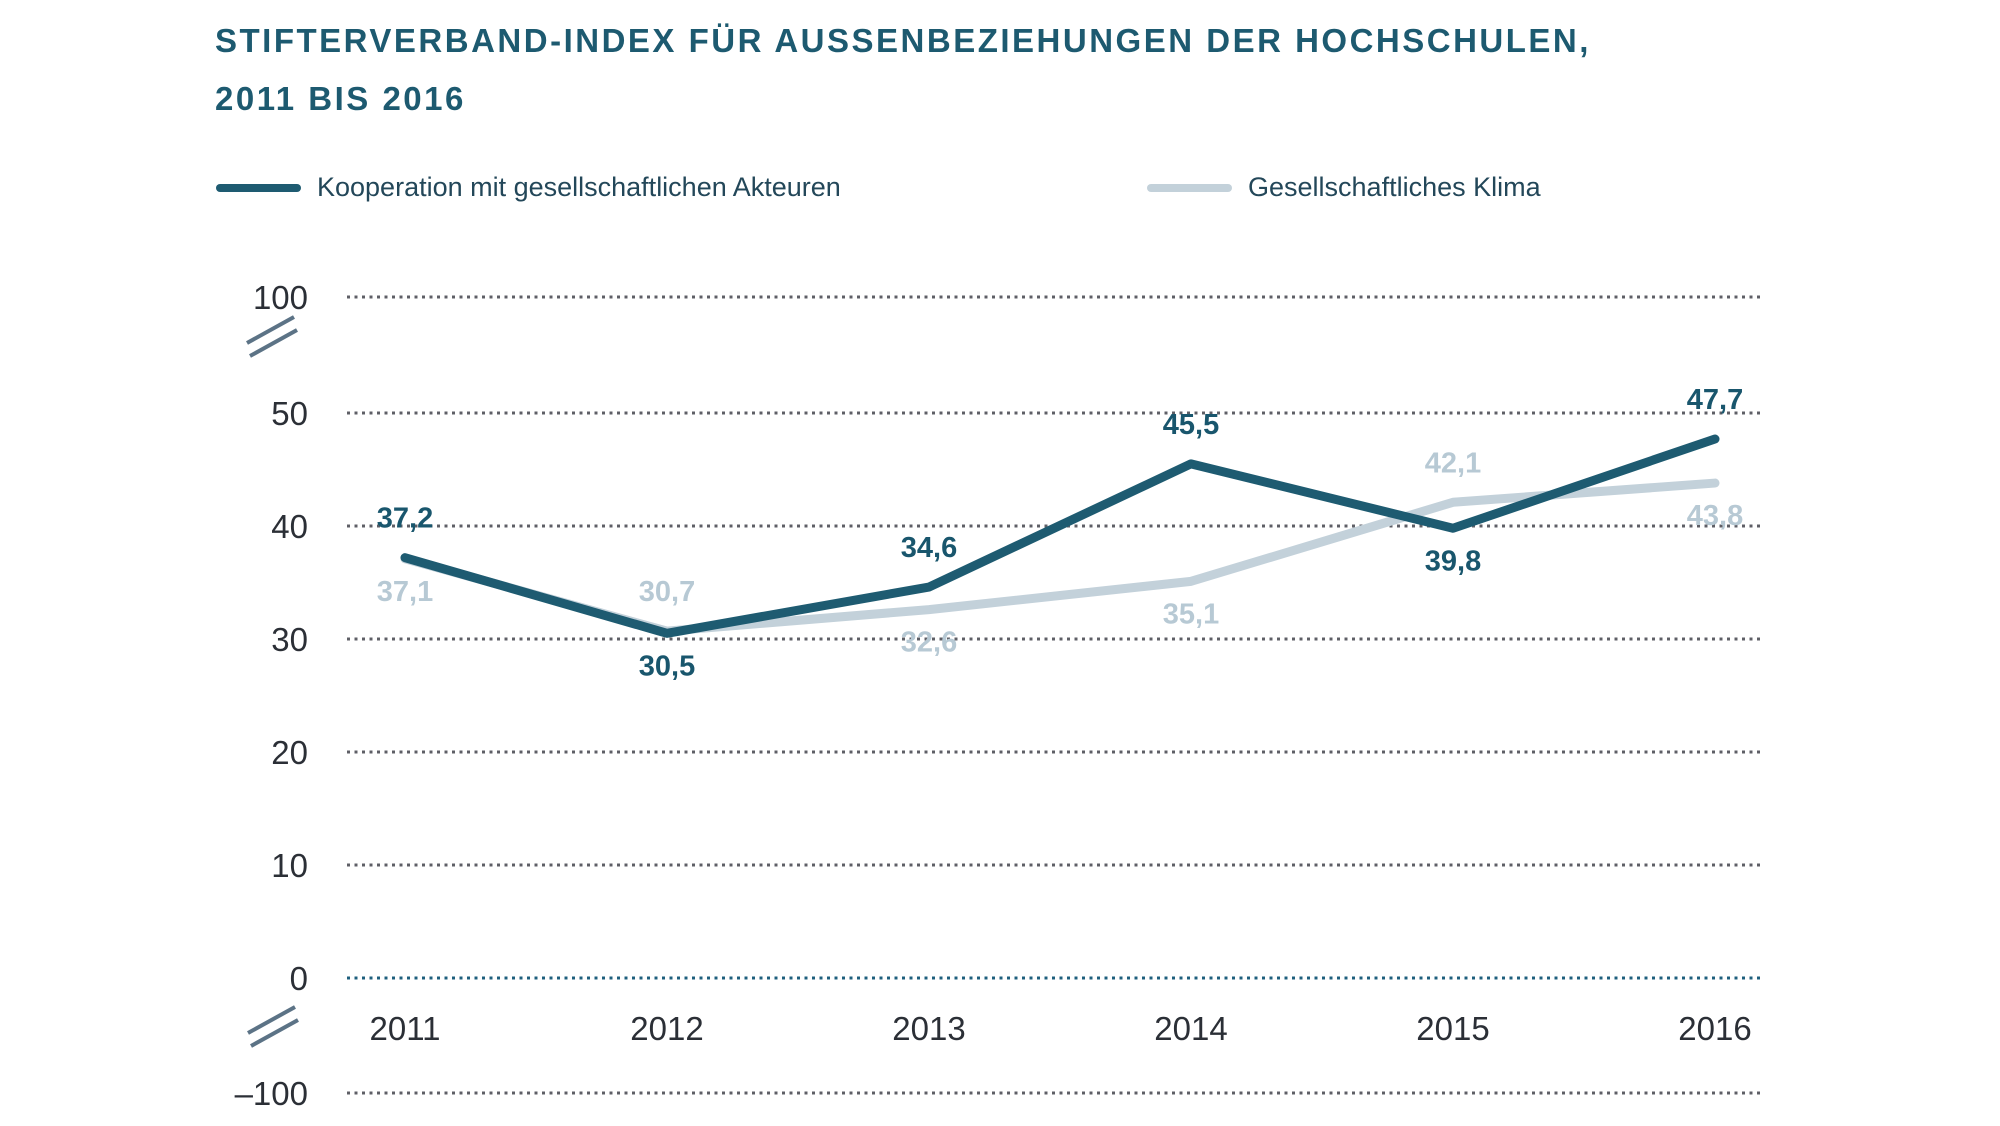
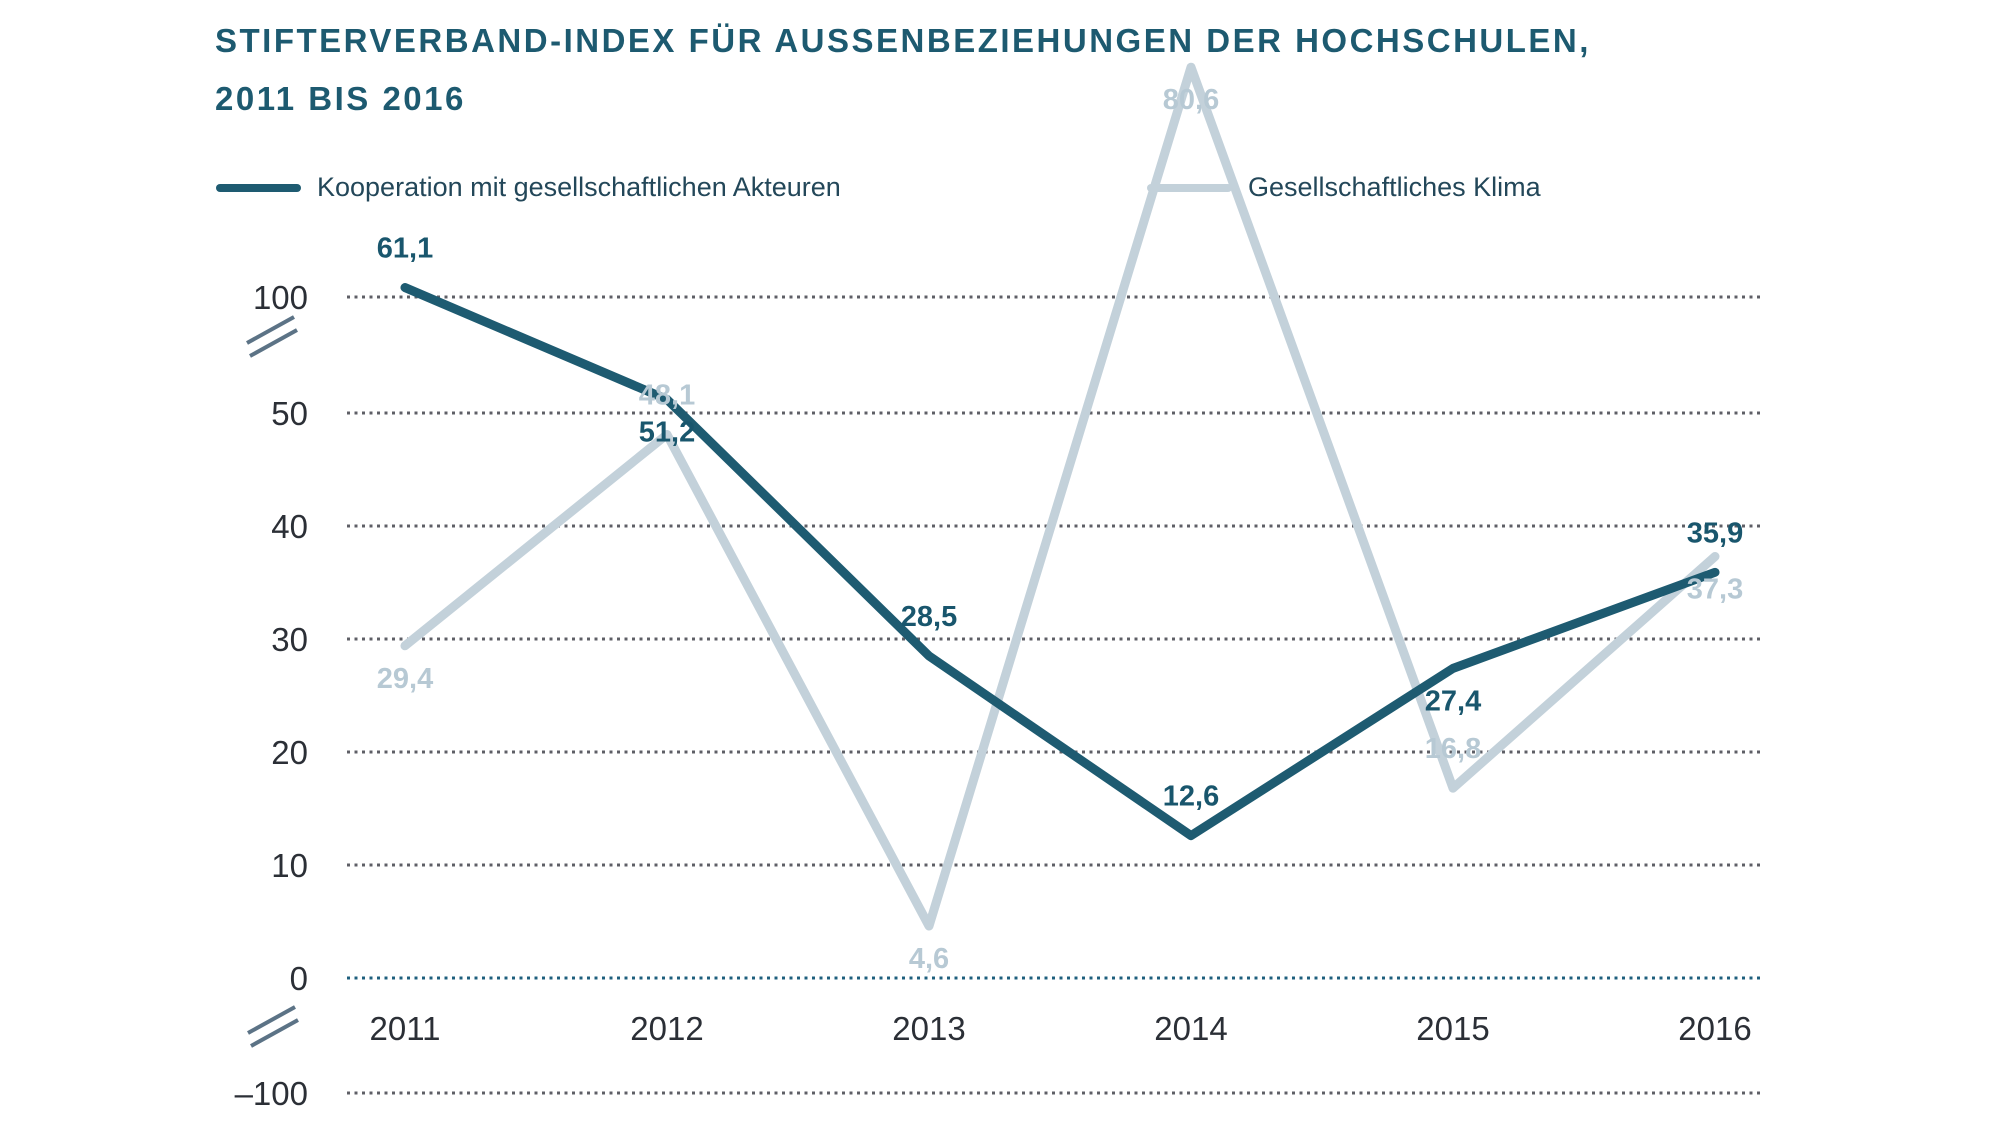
Kooperation mit gesellschaftlichen Akteuren/2011: 37,2 -> 61,1
Gesellschaftliches Klima/2011: 37,1 -> 29,4
Kooperation mit gesellschaftlichen Akteuren/2012: 30,5 -> 51,2
Gesellschaftliches Klima/2012: 30,7 -> 48,1
Kooperation mit gesellschaftlichen Akteuren/2013: 34,6 -> 28,5
Gesellschaftliches Klima/2013: 32,6 -> 4,6
Kooperation mit gesellschaftlichen Akteuren/2014: 45,5 -> 12,6
Gesellschaftliches Klima/2014: 35,1 -> 80,6
Kooperation mit gesellschaftlichen Akteuren/2015: 39,8 -> 27,4
Gesellschaftliches Klima/2015: 42,1 -> 16,8
Kooperation mit gesellschaftlichen Akteuren/2016: 47,7 -> 35,9
Gesellschaftliches Klima/2016: 43,8 -> 37,3
